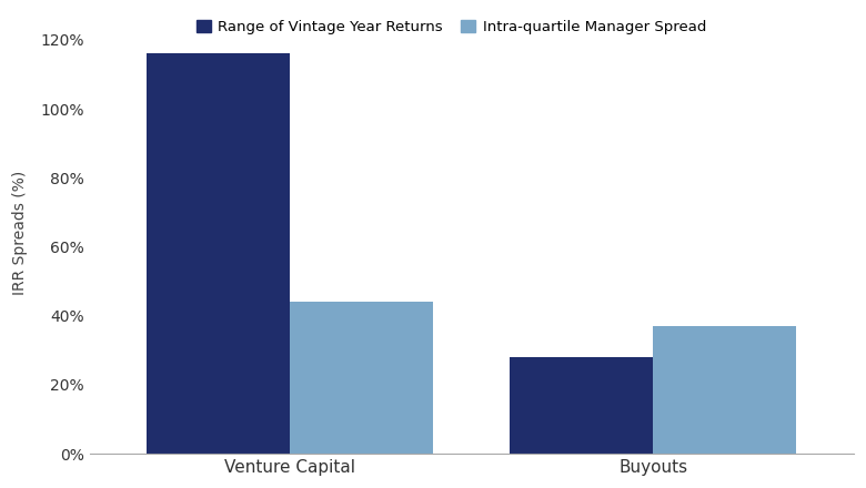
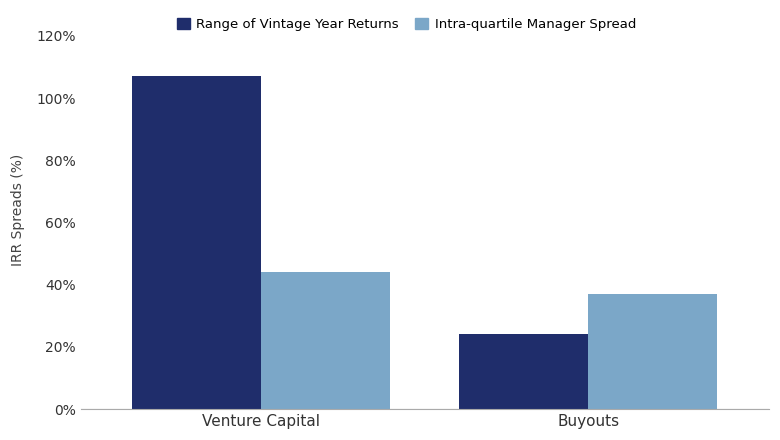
Range of Vintage Year Returns/Venture Capital: 116% -> 107%
Range of Vintage Year Returns/Buyouts: 28% -> 24%
